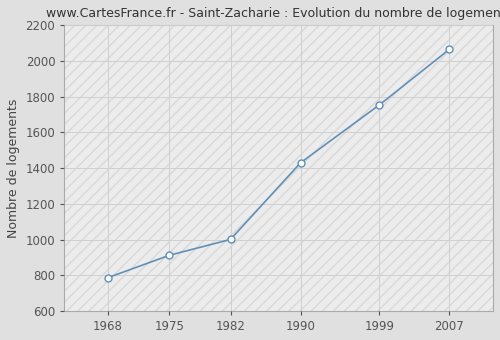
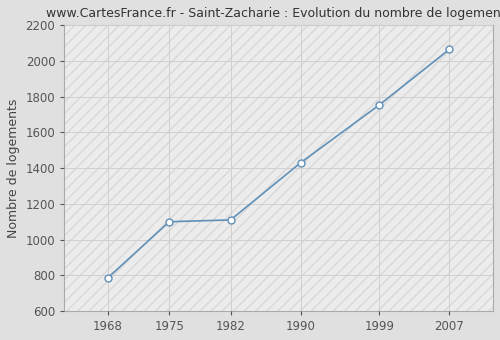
1975: 910 -> 1100
1982: 1000 -> 1110
